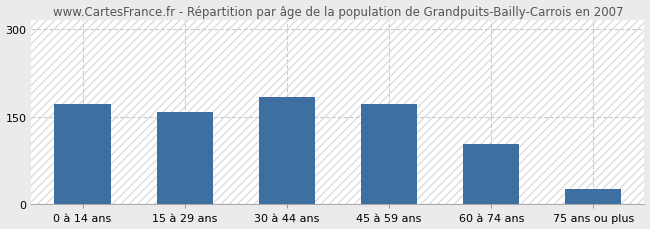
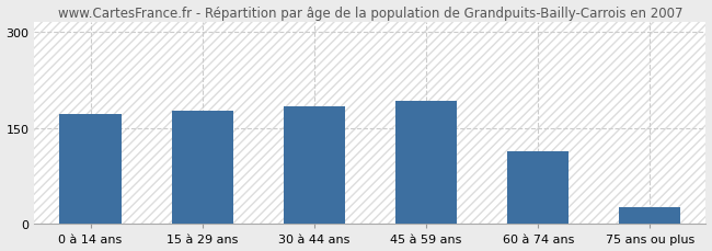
15 à 29 ans: 158 -> 176
45 à 59 ans: 171 -> 192
60 à 74 ans: 103 -> 114
